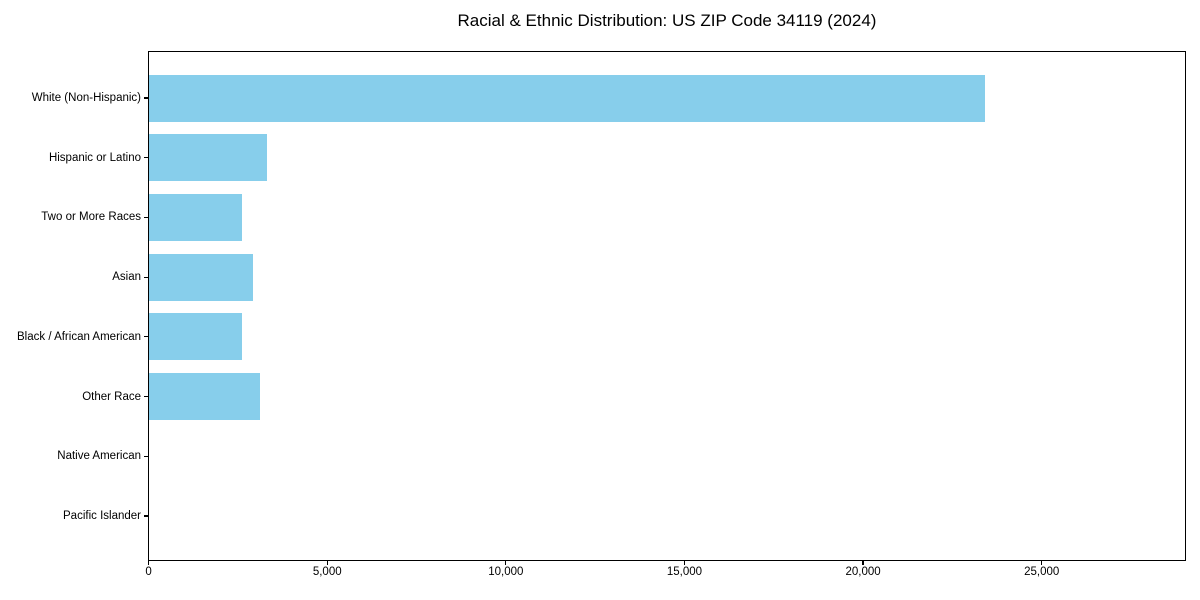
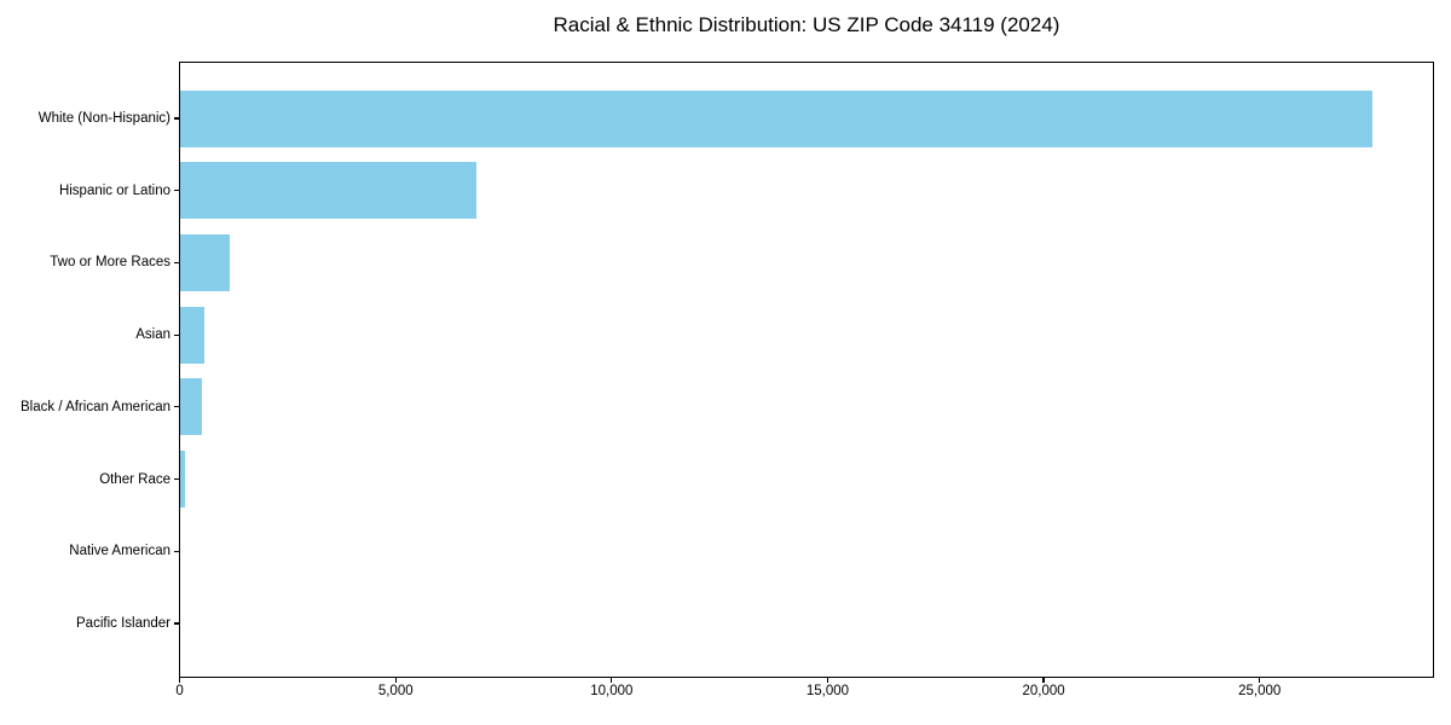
White (Non-Hispanic): 23400 -> 27600
Hispanic or Latino: 3300 -> 6900
Two or More Races: 2600 -> 1200
Asian: 2900 -> 600
Black / African American: 2600 -> 500
Other Race: 3100 -> 100
